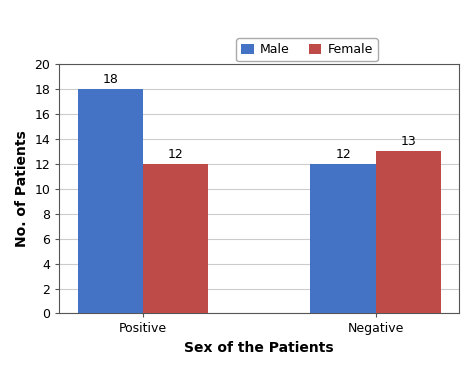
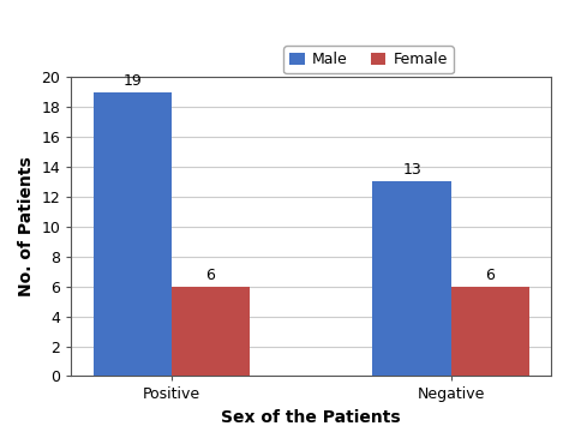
Male/Positive: 18 -> 19
Female/Positive: 12 -> 6
Male/Negative: 12 -> 13
Female/Negative: 13 -> 6
